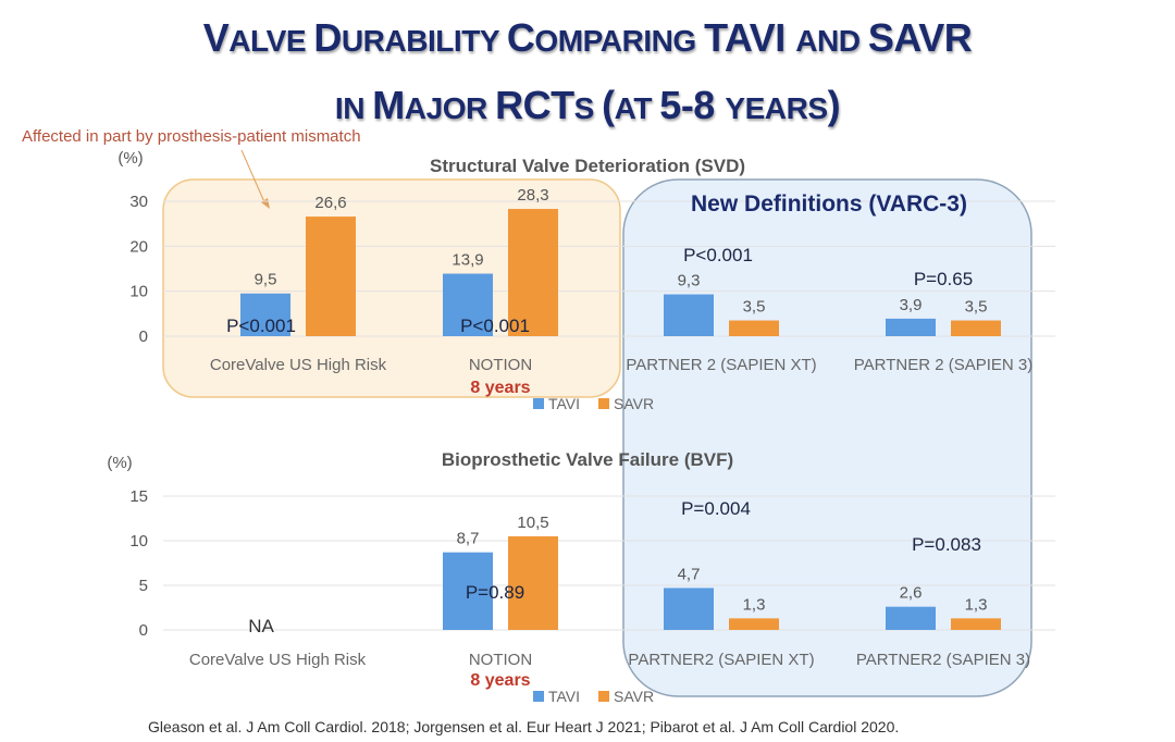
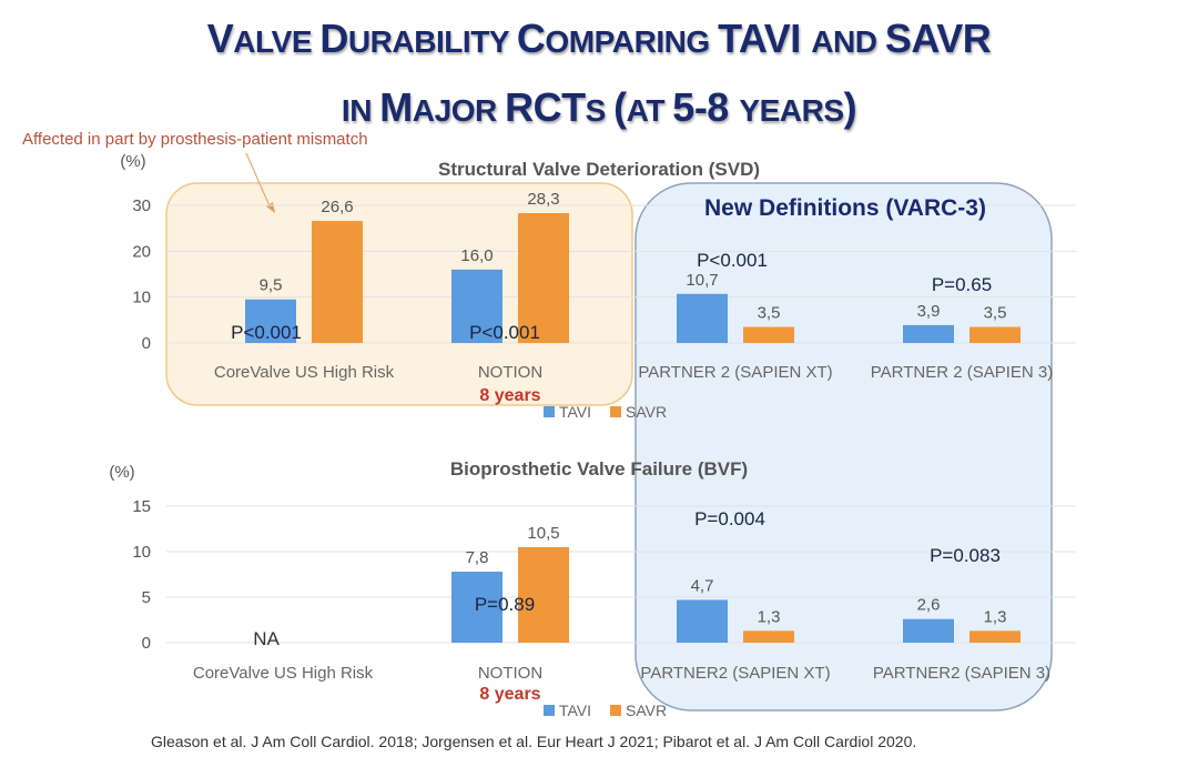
Structural Valve Deterioration (SVD)/TAVI/NOTION: 13,9 -> 16,0
Structural Valve Deterioration (SVD)/TAVI/PARTNER 2 (SAPIEN XT): 9,3 -> 10,7
Bioprosthetic Valve Failure (BVF)/TAVI/NOTION: 8,7 -> 7,8
